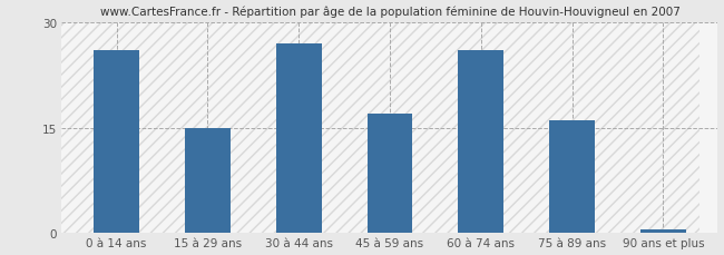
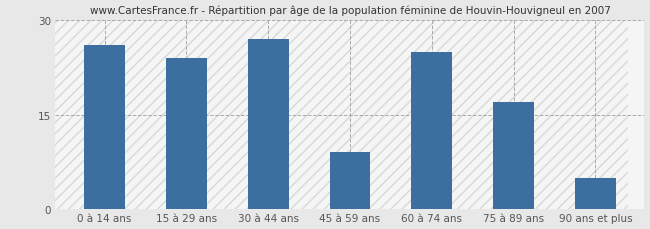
15 à 29 ans: 15.0 -> 24.0
45 à 59 ans: 17.0 -> 9.0
60 à 74 ans: 26.0 -> 25.0
75 à 89 ans: 16.0 -> 17.0
90 ans et plus: 0.5 -> 5.0
